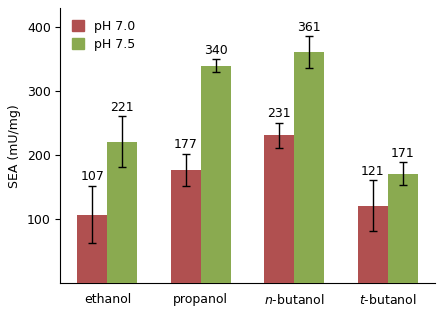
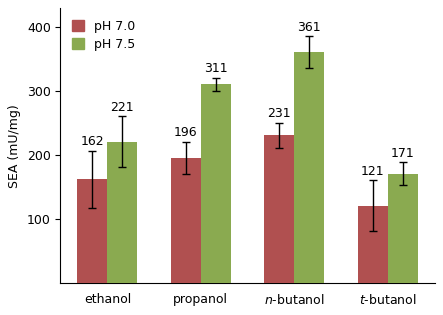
pH 7.0/ethanol: 107 -> 162
pH 7.0/propanol: 177 -> 196
pH 7.5/propanol: 340 -> 311
